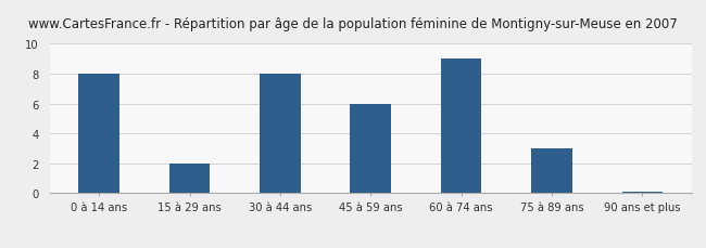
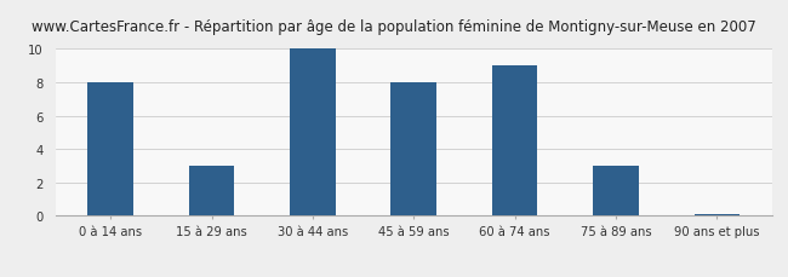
15 à 29 ans: 2.0 -> 3.0
30 à 44 ans: 8.0 -> 10.0
45 à 59 ans: 6.0 -> 8.0
